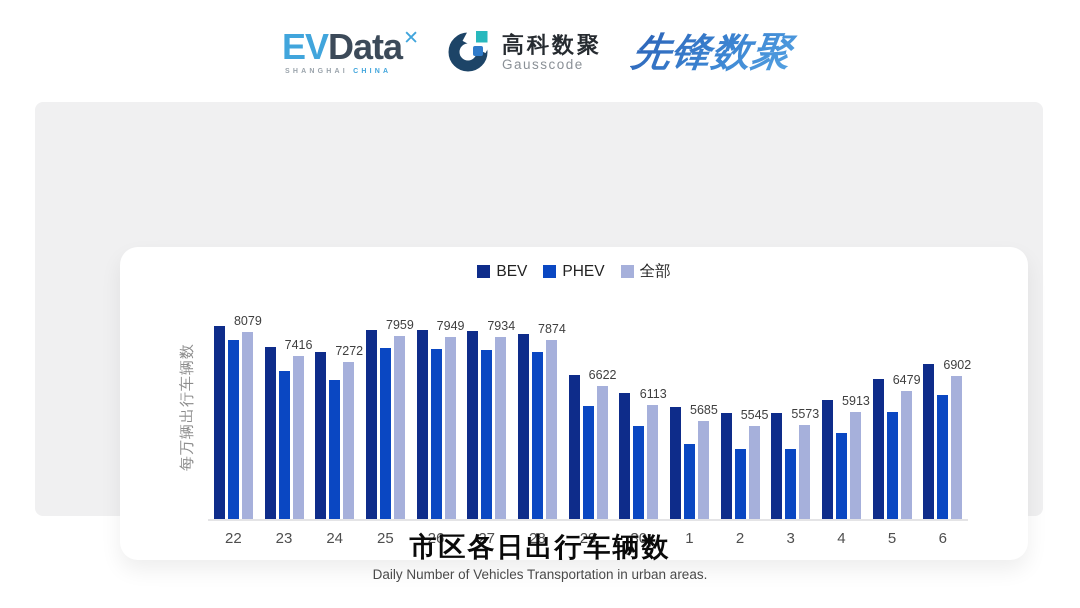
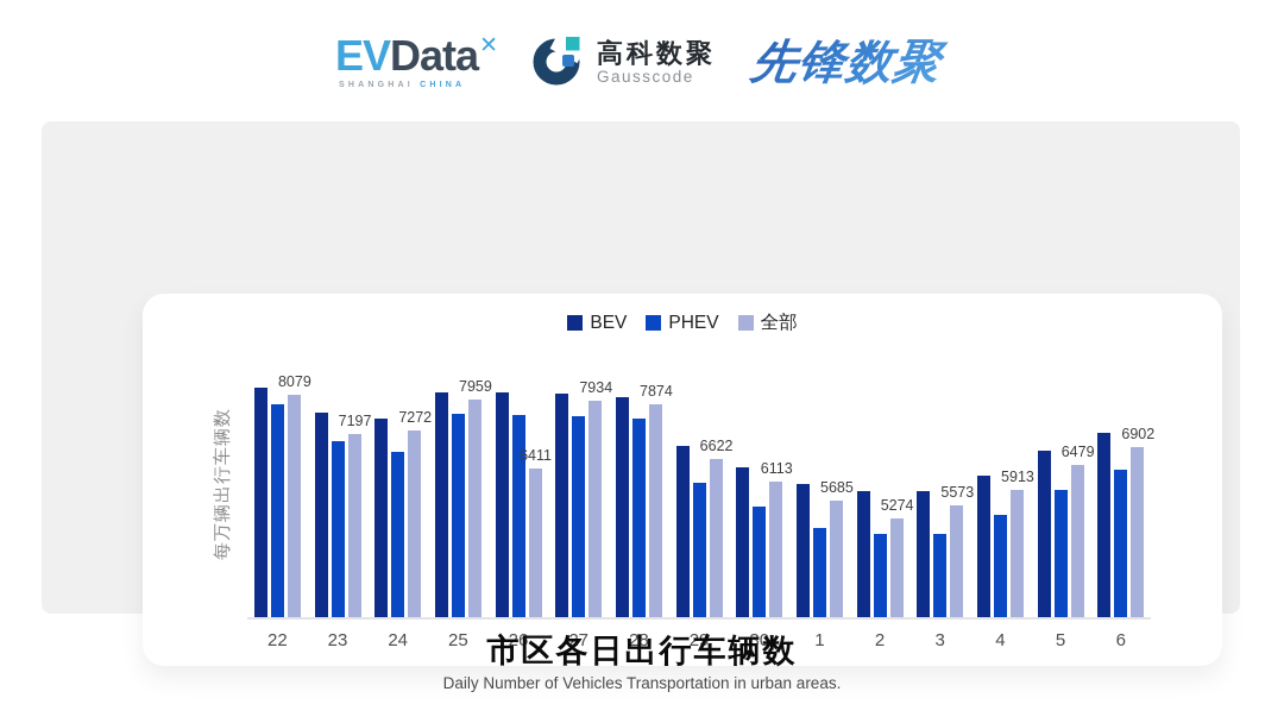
全部/23: 7416 -> 7197
全部/26: 7949 -> 6411
全部/2: 5545 -> 5274
